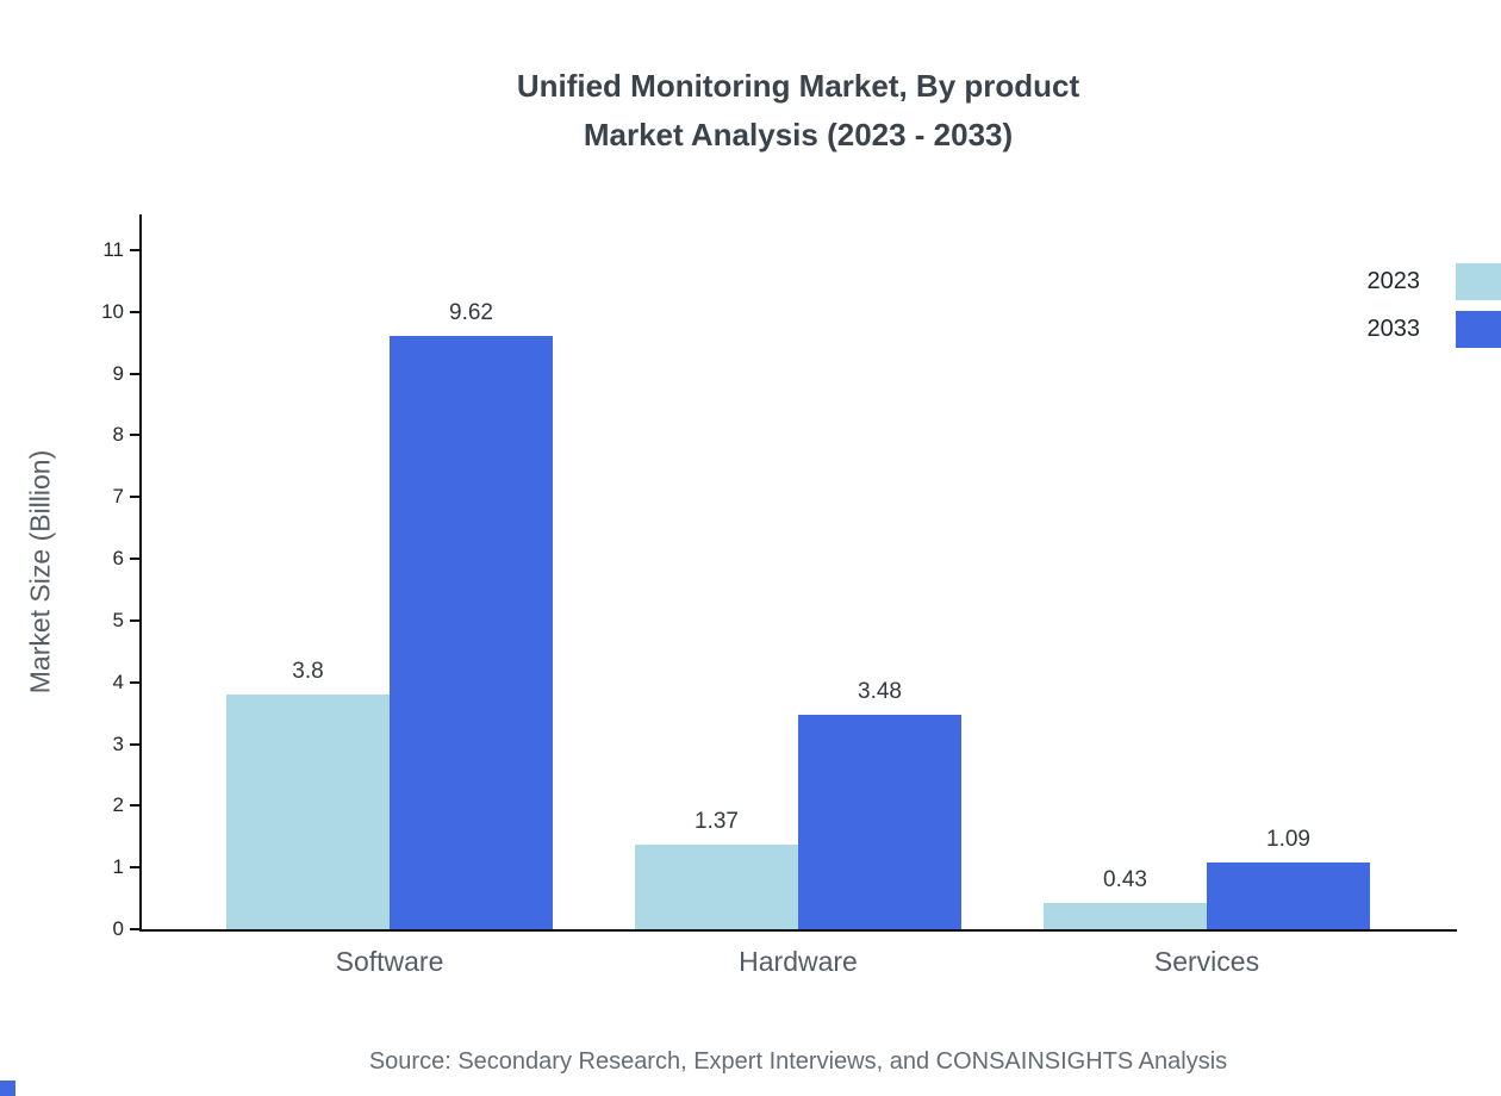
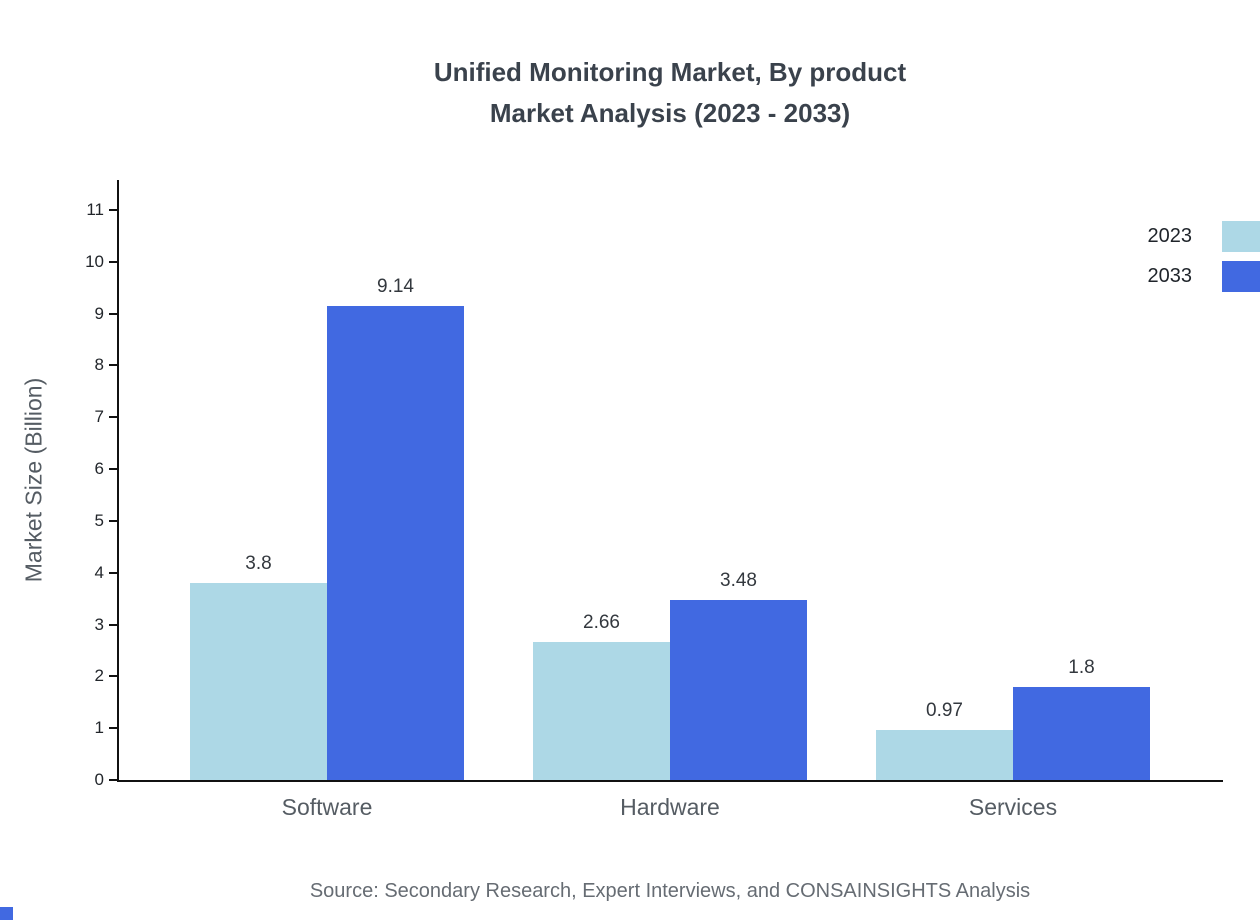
2033/Software: 9.62 -> 9.14
2023/Hardware: 1.37 -> 2.66
2023/Services: 0.43 -> 0.97
2033/Services: 1.09 -> 1.8
